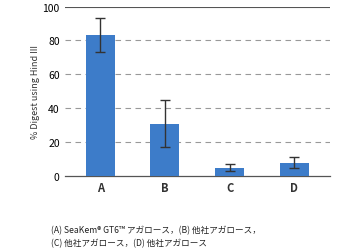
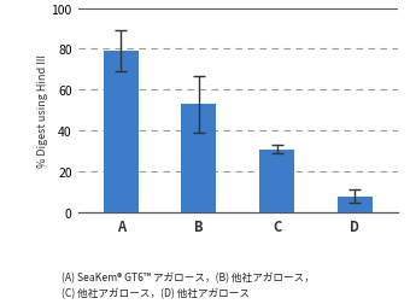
A: 83 -> 79
B: 31 -> 53
C: 5 -> 31
